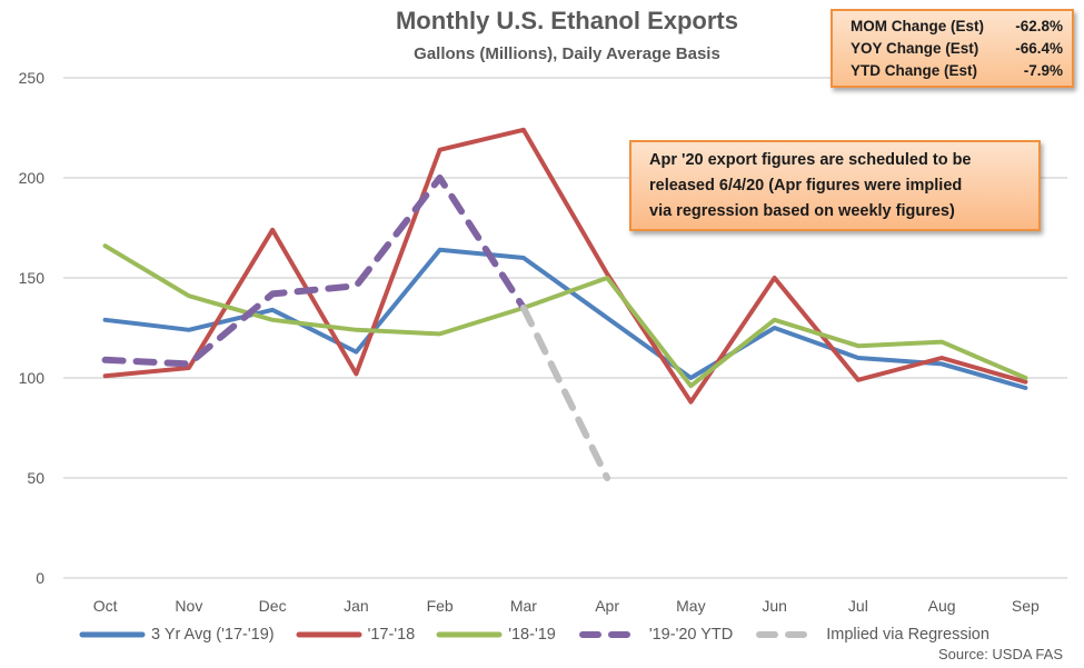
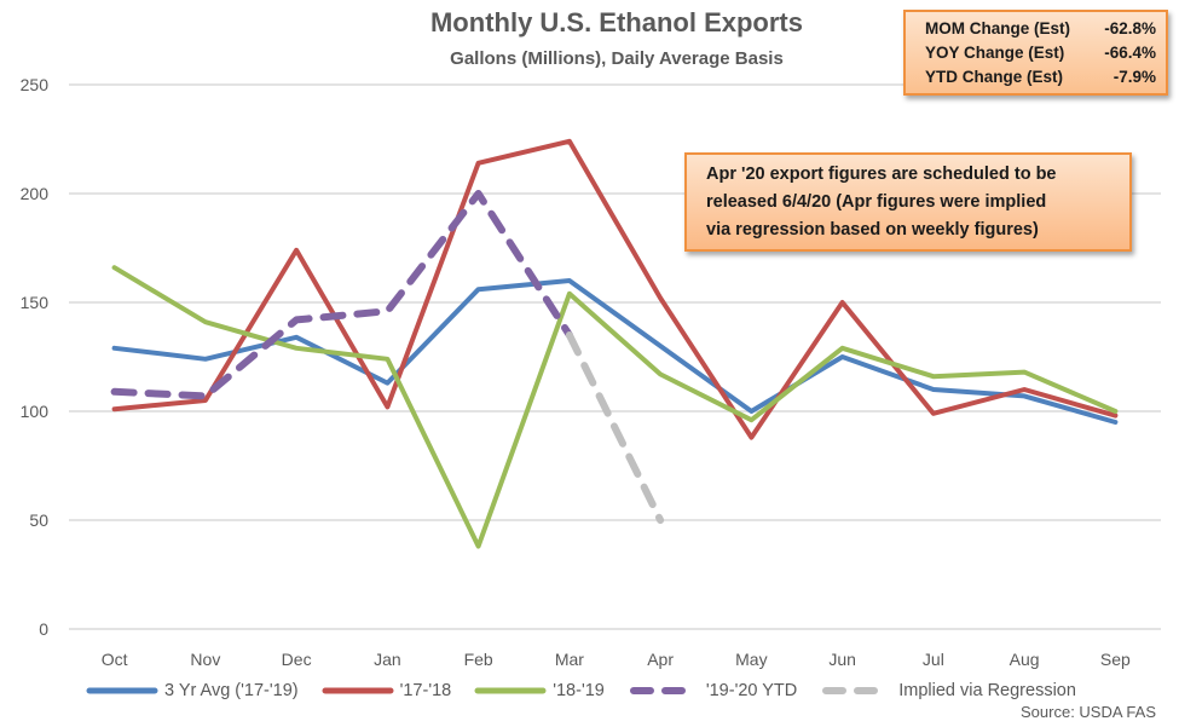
3 Yr Avg ('17-'19)/Feb: 164 -> 156
'18-'19/Feb: 122 -> 38
'18-'19/Mar: 135 -> 154
'18-'19/Apr: 150 -> 117
